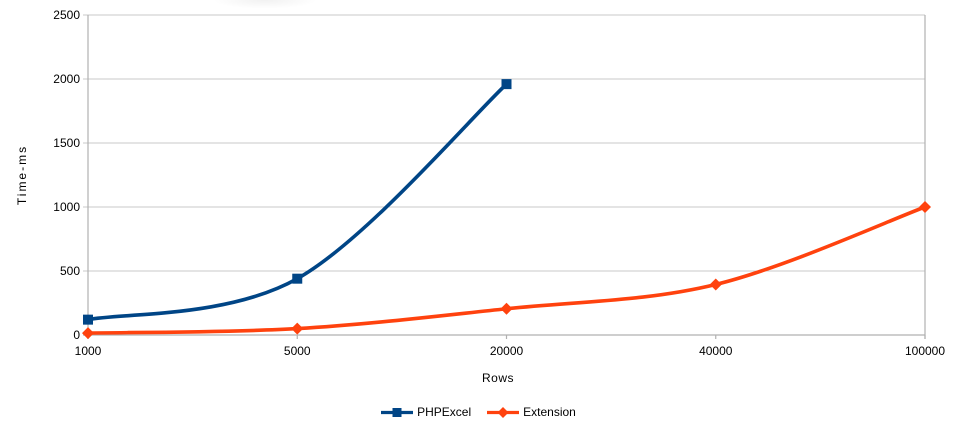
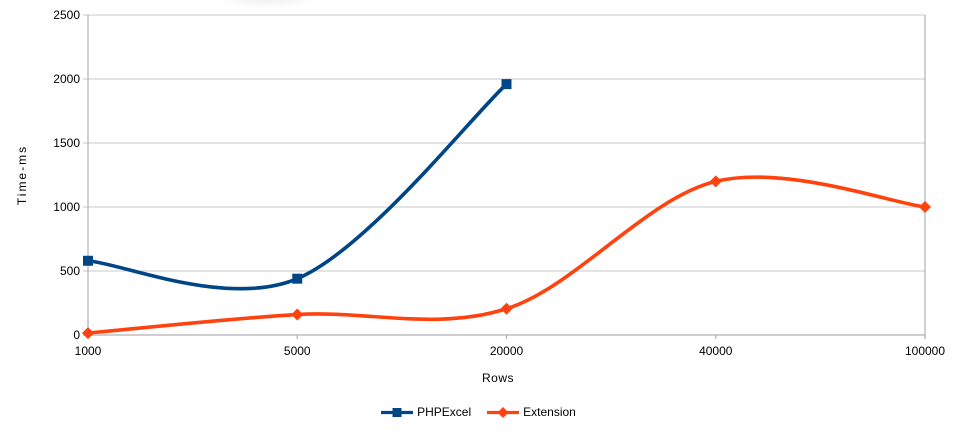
PHPExcel/1000: 120 -> 580
Extension/5000: 50 -> 160
Extension/40000: 400 -> 1200
